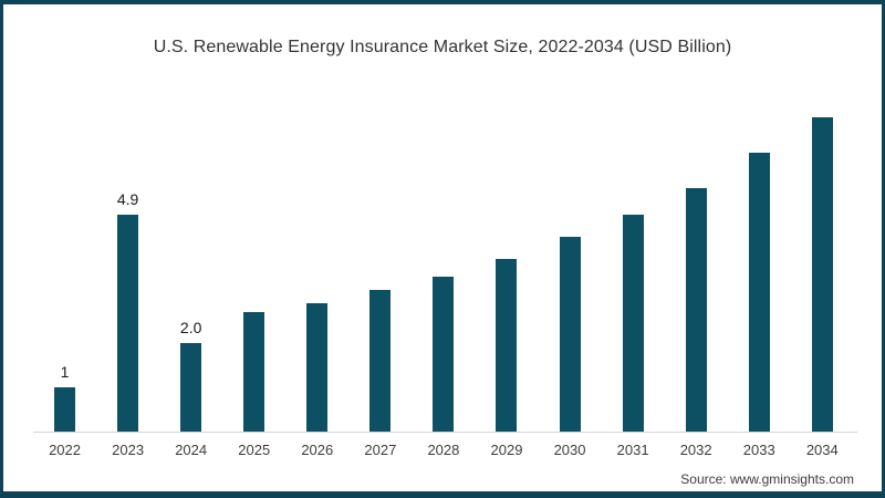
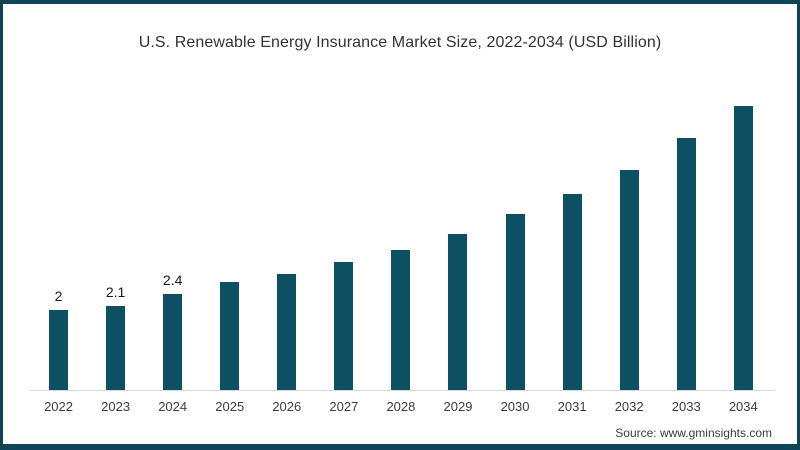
2022: 1 -> 2
2023: 4.9 -> 2.1
2024: 2.0 -> 2.4
